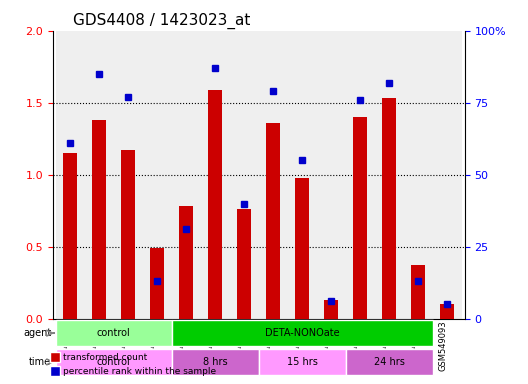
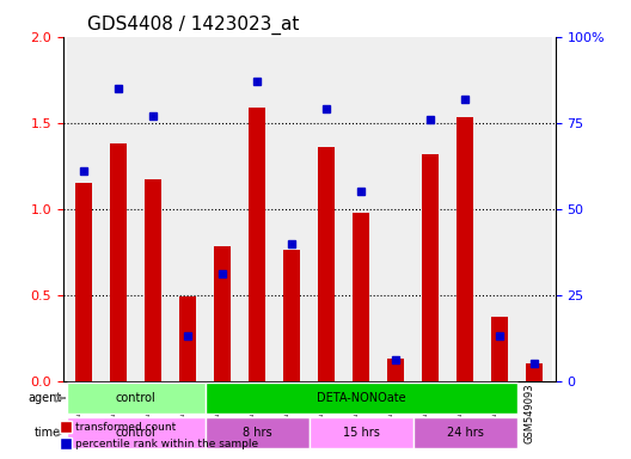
GSM549090: 1.40 -> 1.32
